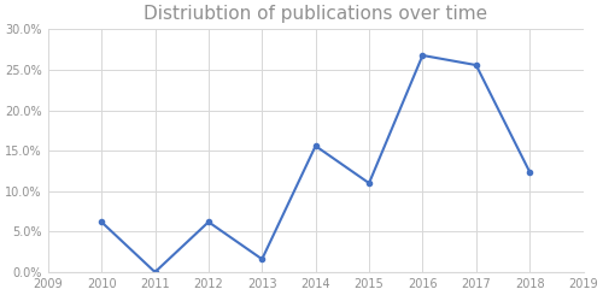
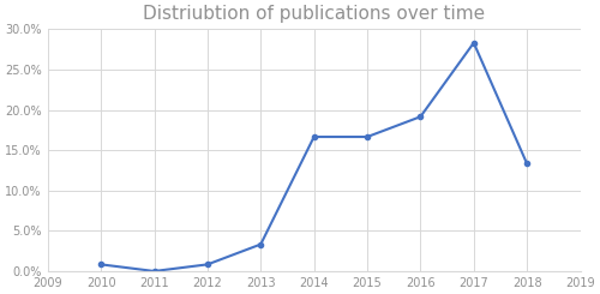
2010: 6.2% -> 0.8%
2012: 6.2% -> 0.8%
2013: 1.6% -> 3.3%
2014: 15.6% -> 16.7%
2015: 11.0% -> 16.7%
2016: 26.8% -> 19.2%
2017: 25.6% -> 28.3%
2018: 12.4% -> 13.3%
